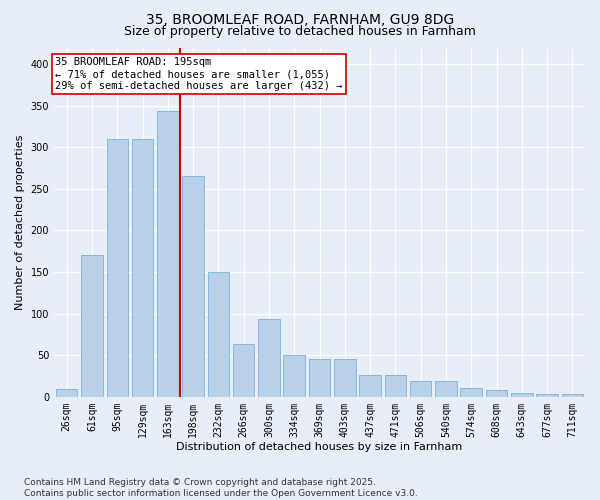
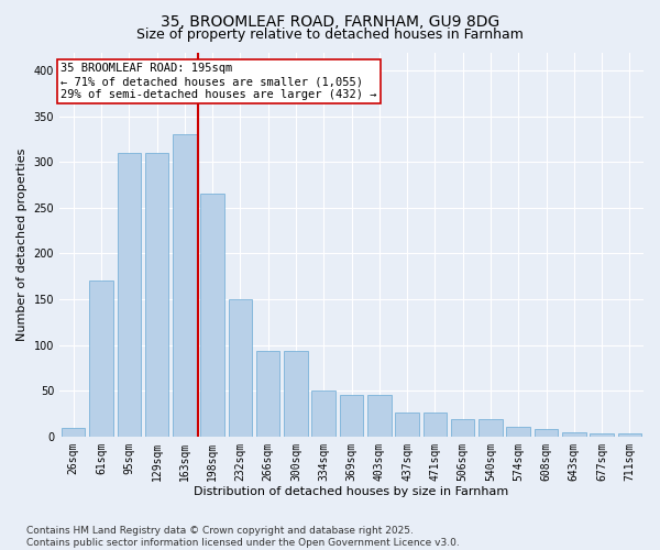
163sqm: 344 -> 330
266sqm: 64 -> 93
